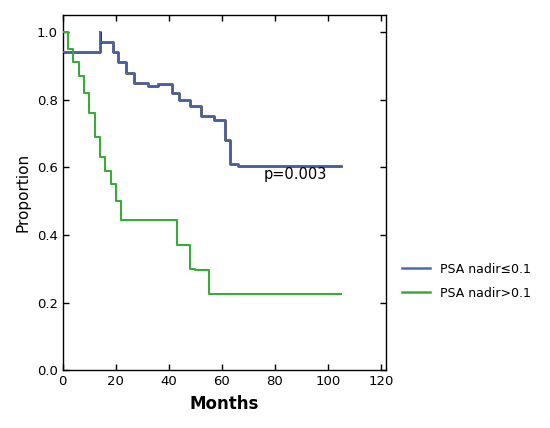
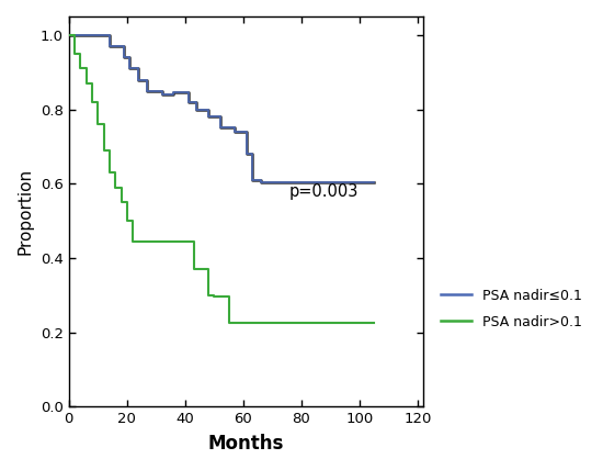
PSA nadir≤0.1/0: 0.940 -> 1.000
